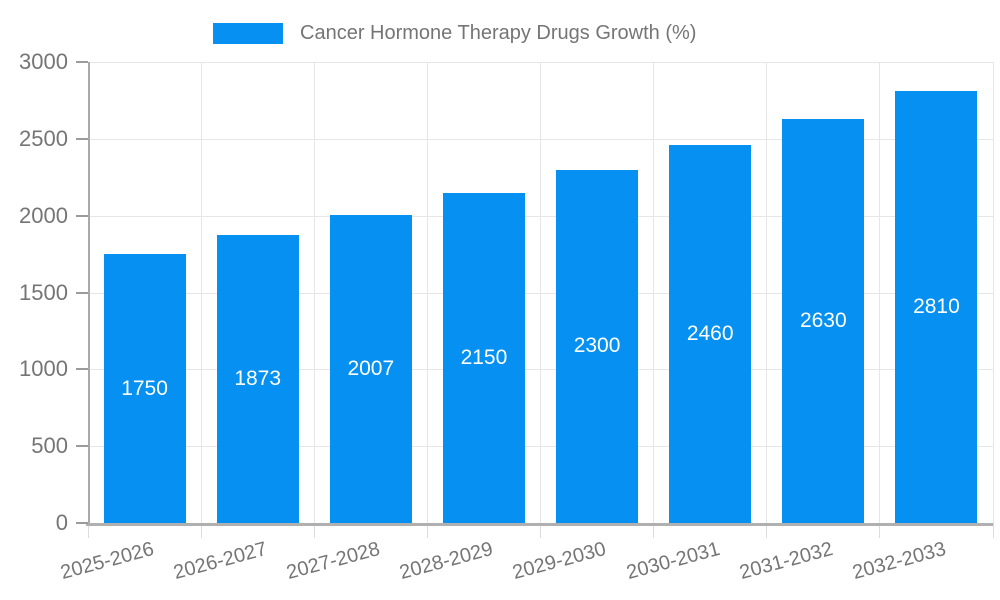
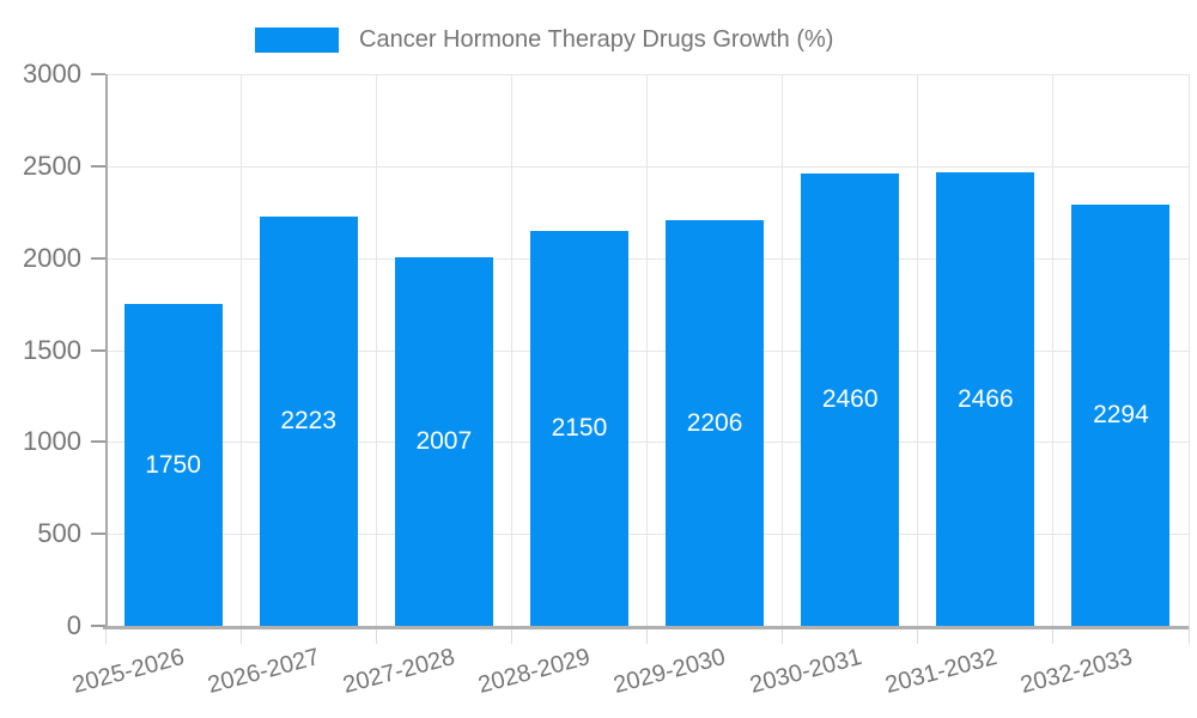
2026-2027: 1873 -> 2223
2029-2030: 2300 -> 2206
2031-2032: 2630 -> 2466
2032-2033: 2810 -> 2294
